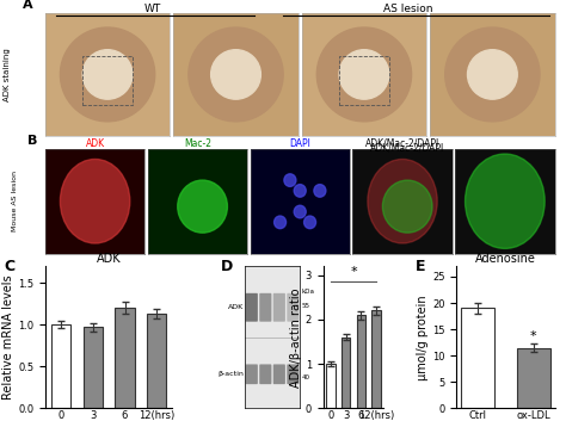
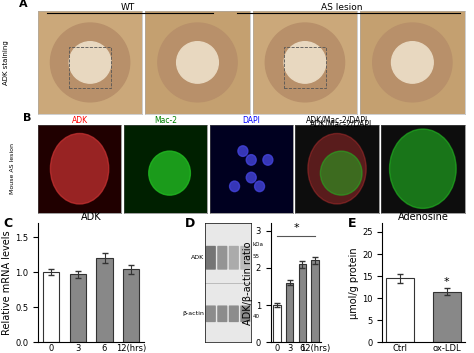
ADK/12(hrs): 1.13 -> 1.04
Adenosine/Ctrl: 19.0 -> 14.5
